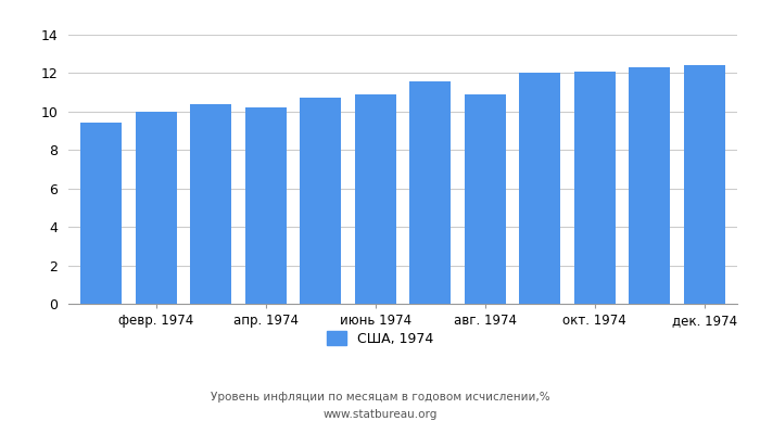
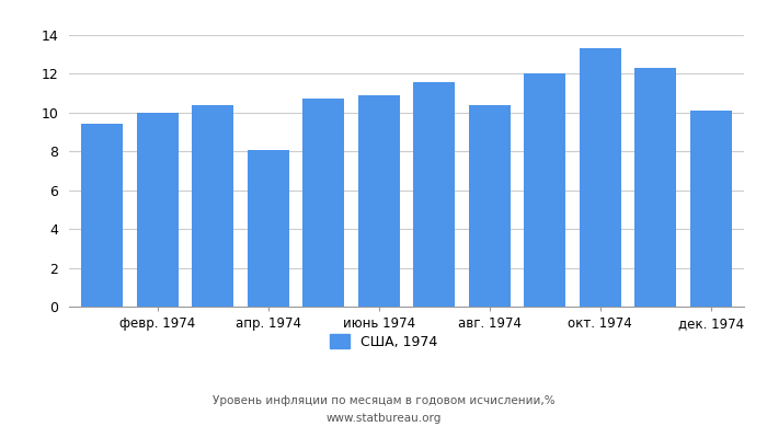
апр. 1974: 10.2 -> 8.1
авг. 1974: 10.9 -> 10.4
окт. 1974: 12.1 -> 13.3
дек. 1974: 12.4 -> 10.1
